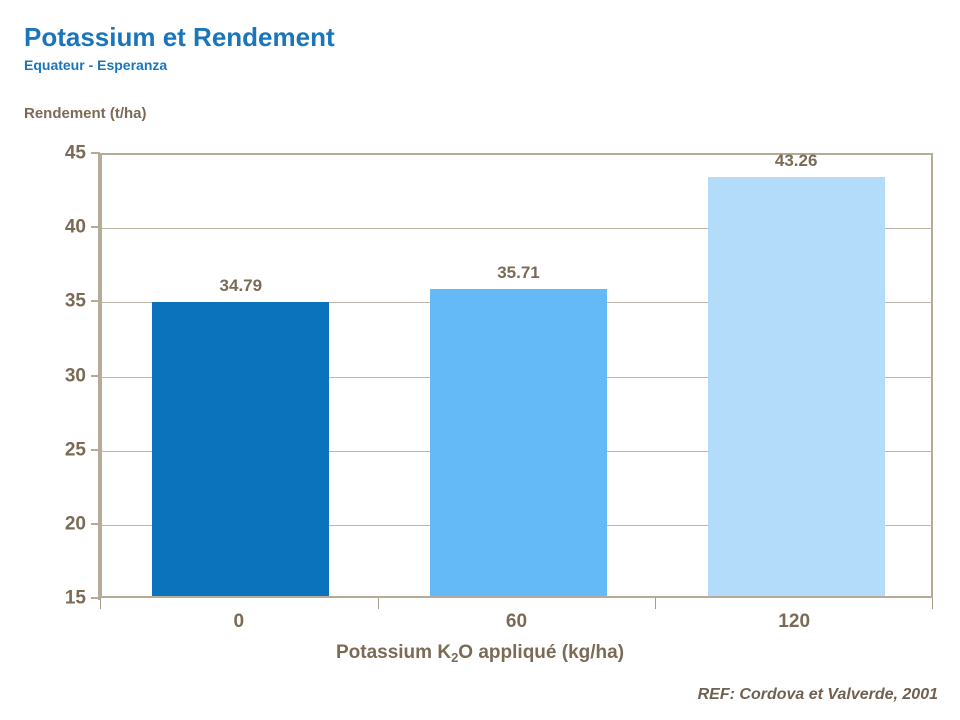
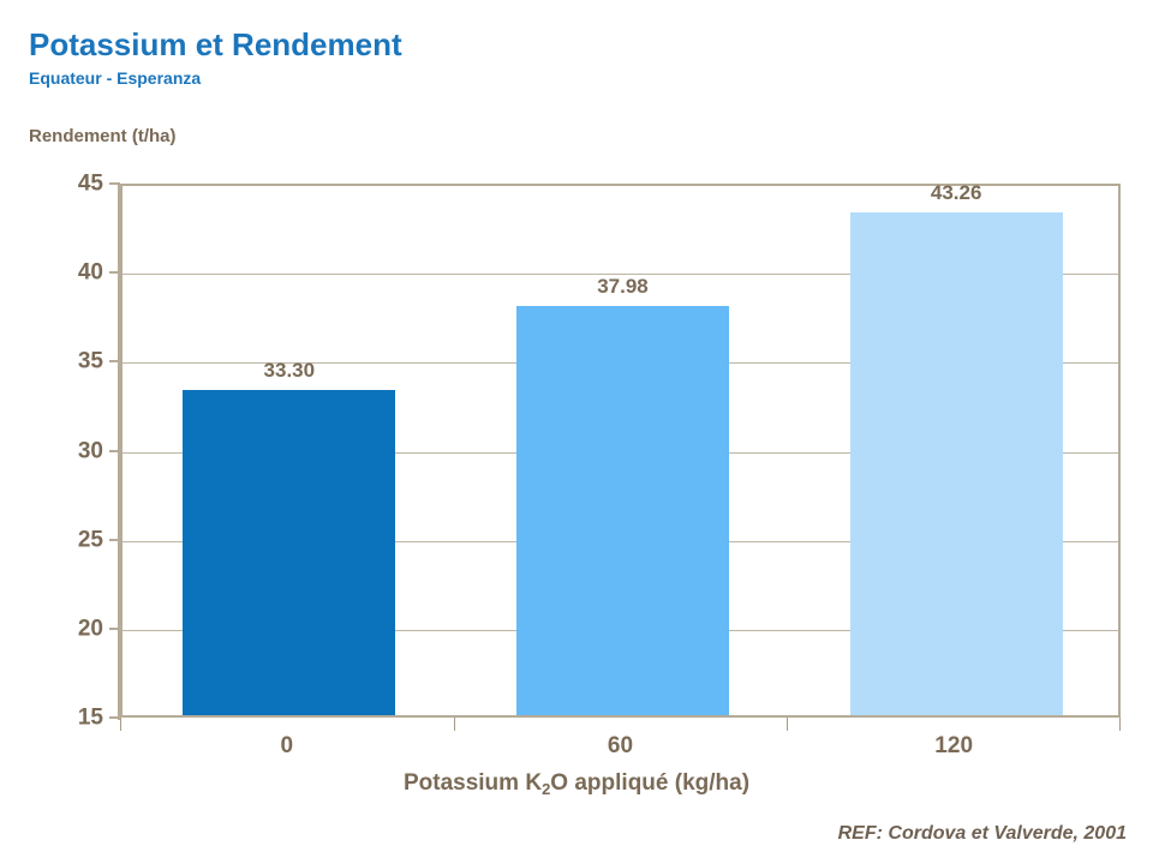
0: 34.79 -> 33.30
60: 35.71 -> 37.98
